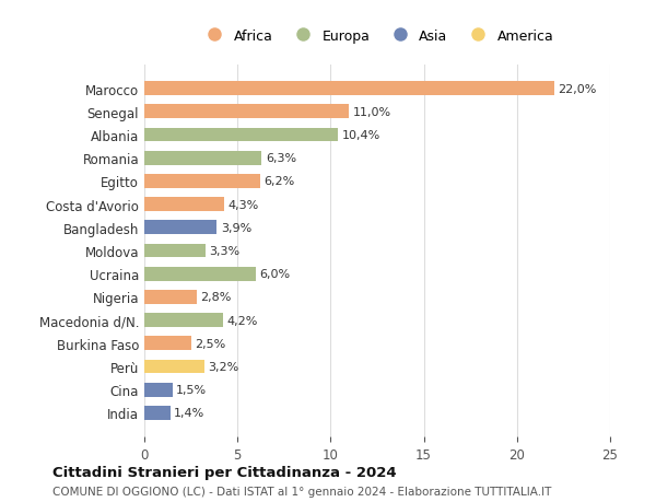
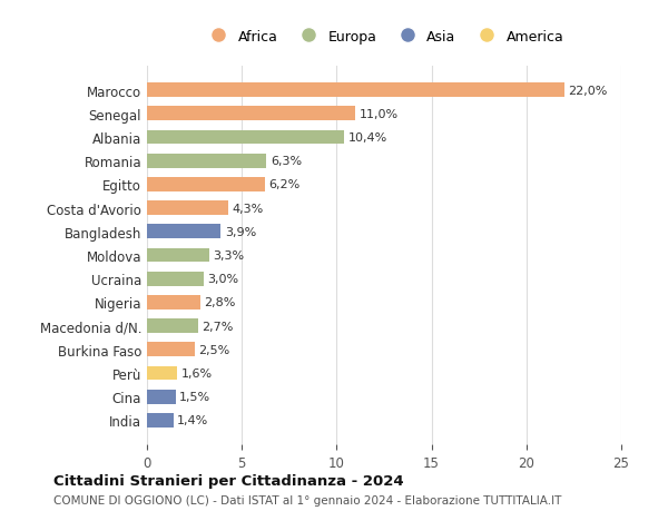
Ucraina: 6,0% -> 3,0%
Macedonia d/N.: 4,2% -> 2,7%
Perù: 3,2% -> 1,6%
